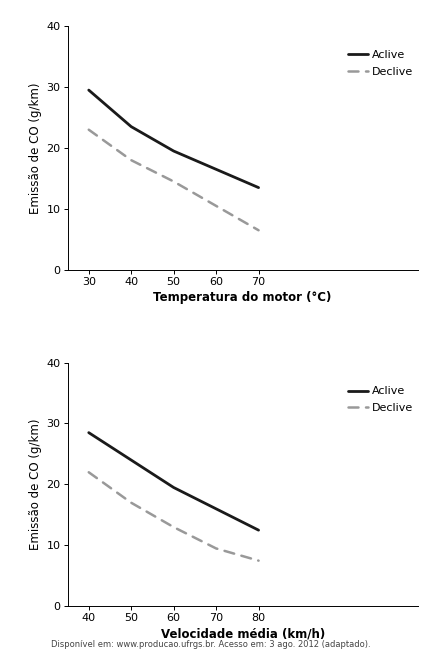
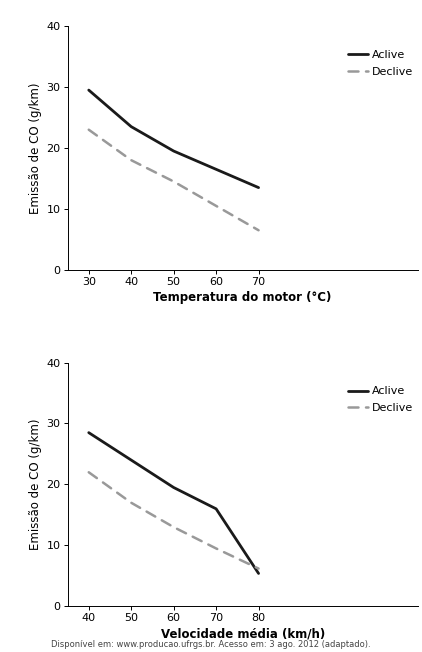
Aclive/80: 12.5 -> 5.4
Declive/80: 7.5 -> 6.2
